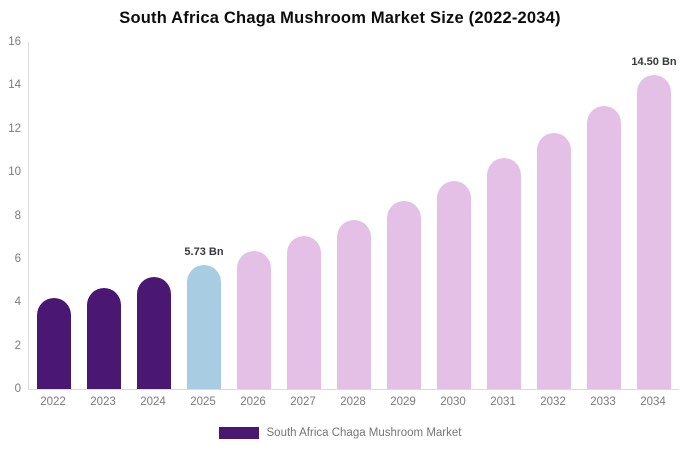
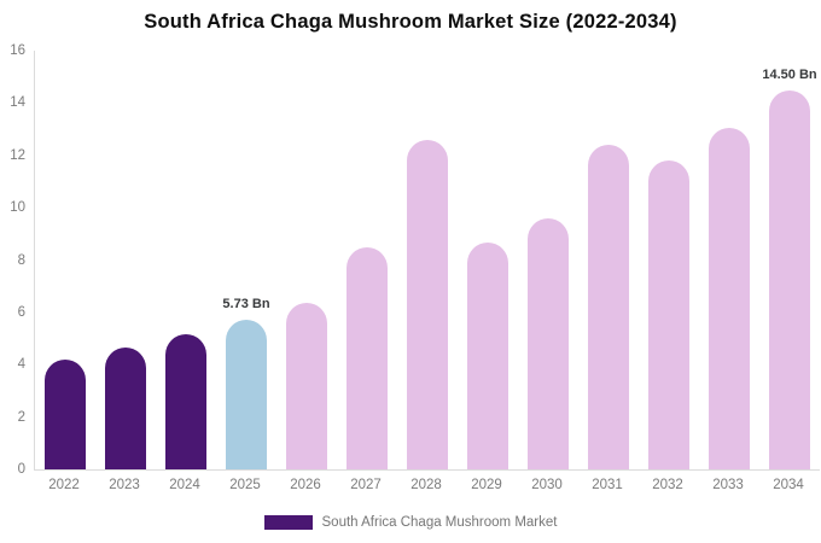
2027: 7.0 -> 8.5
2028: 7.8 -> 12.6
2031: 10.7 -> 12.4
